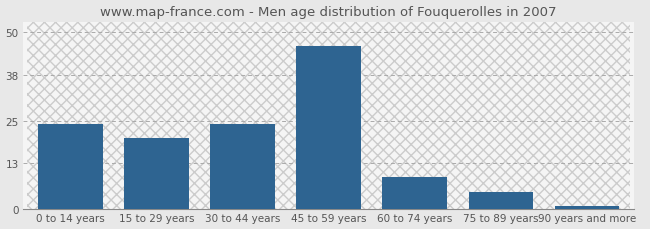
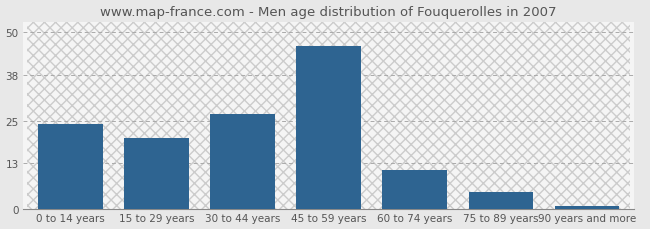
30 to 44 years: 24 -> 27
60 to 74 years: 9 -> 11
